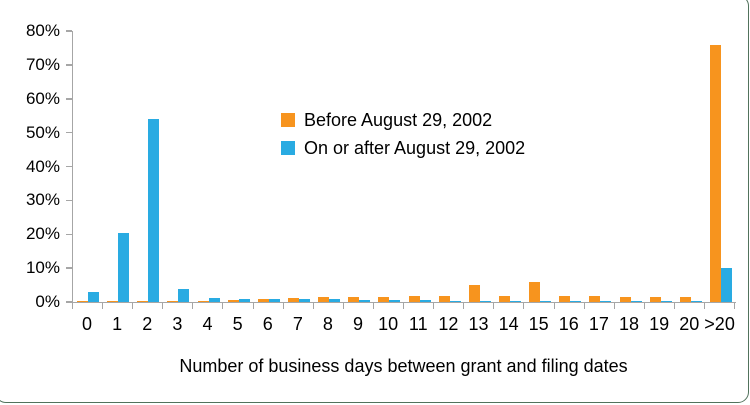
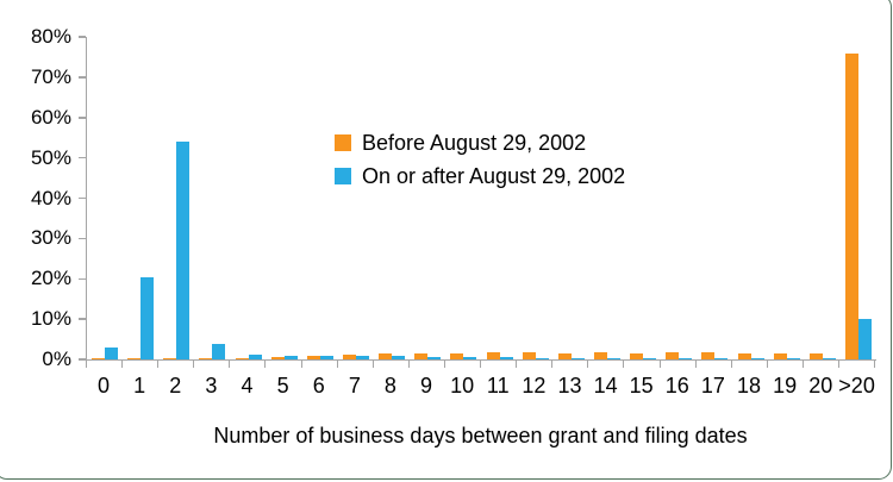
Before August 29, 2002/13: 5% -> 2%
Before August 29, 2002/15: 6% -> 2%
